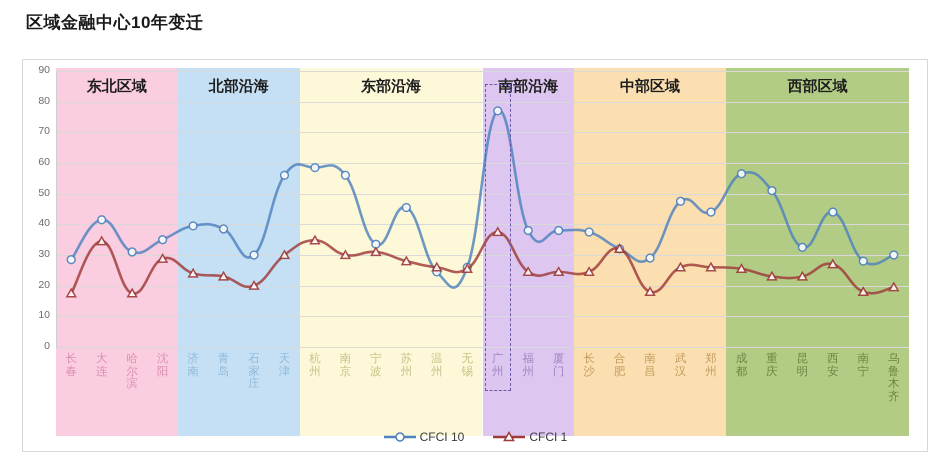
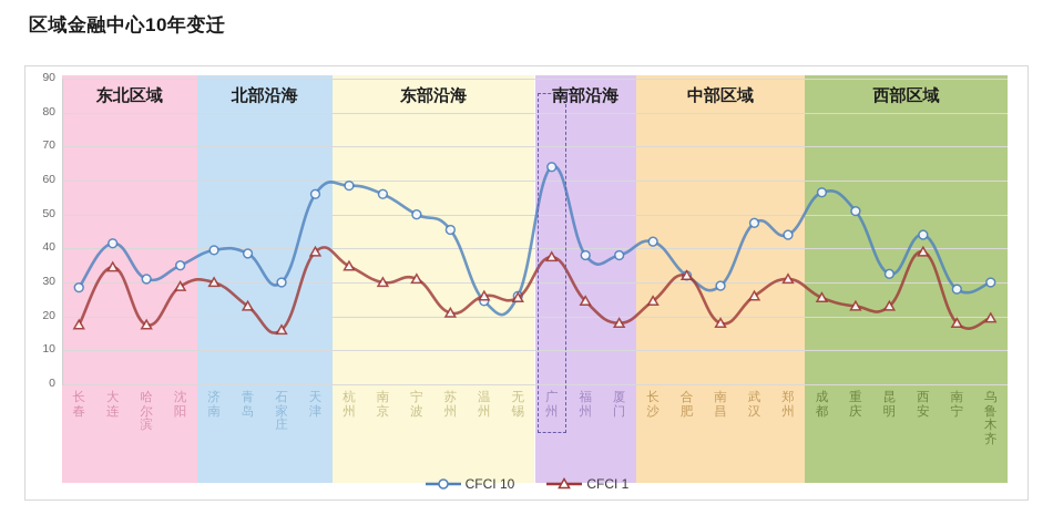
CFCI 1/济南: 24 -> 30
CFCI 1/石家庄: 20 -> 16
CFCI 1/天津: 30 -> 39
CFCI 10/宁波: 34 -> 50
CFCI 1/苏州: 28 -> 21
CFCI 10/广州: 77 -> 64
CFCI 1/厦门: 24 -> 18
CFCI 10/长沙: 38 -> 42
CFCI 1/郑州: 26 -> 31
CFCI 1/西安: 27 -> 39
